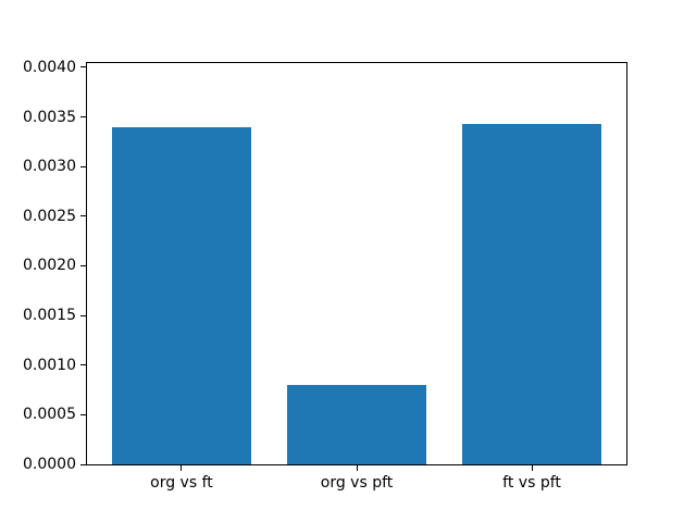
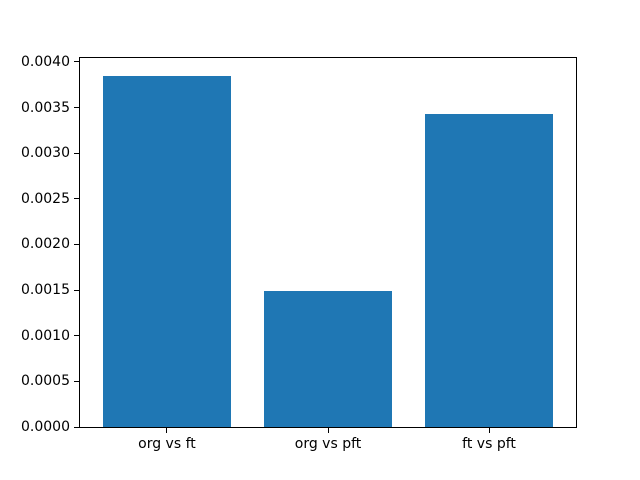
org vs ft: 0.0034 -> 0.0039
org vs pft: 0.0008 -> 0.0015
